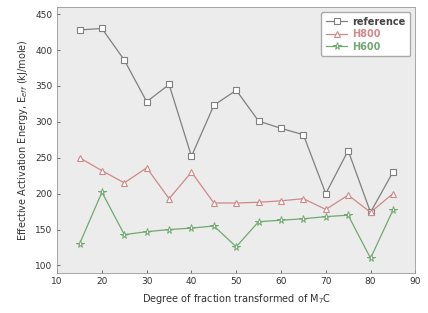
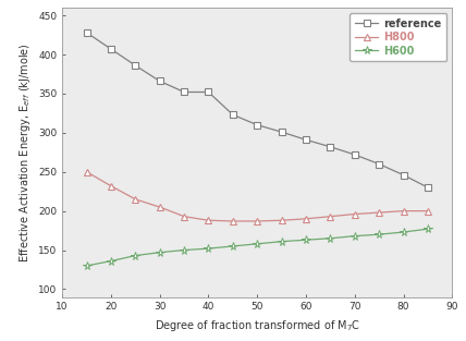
reference/20: 430 -> 407
H600/20: 202 -> 136
reference/30: 328 -> 366
H800/30: 236 -> 205
reference/40: 252 -> 352
H800/40: 230 -> 188
reference/50: 344 -> 310
H600/50: 126 -> 158
reference/70: 200 -> 272
H800/70: 178 -> 196
reference/80: 174 -> 246
H800/80: 174 -> 200
H600/80: 110 -> 173
